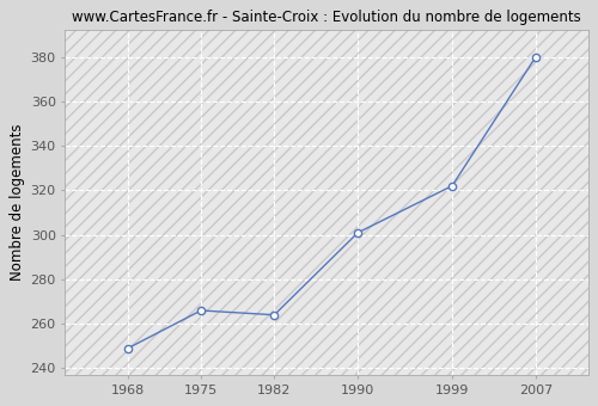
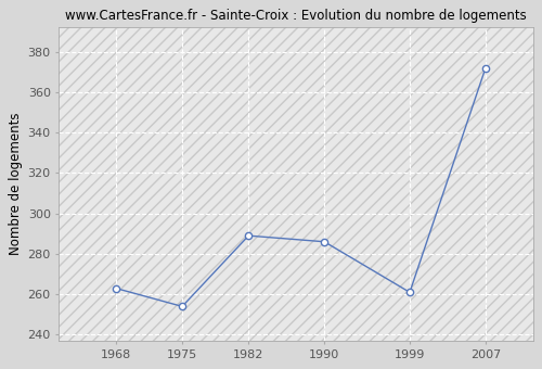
1968: 249 -> 263
1975: 266 -> 254
1982: 264 -> 289
1990: 301 -> 286
1999: 322 -> 261
2007: 380 -> 372
